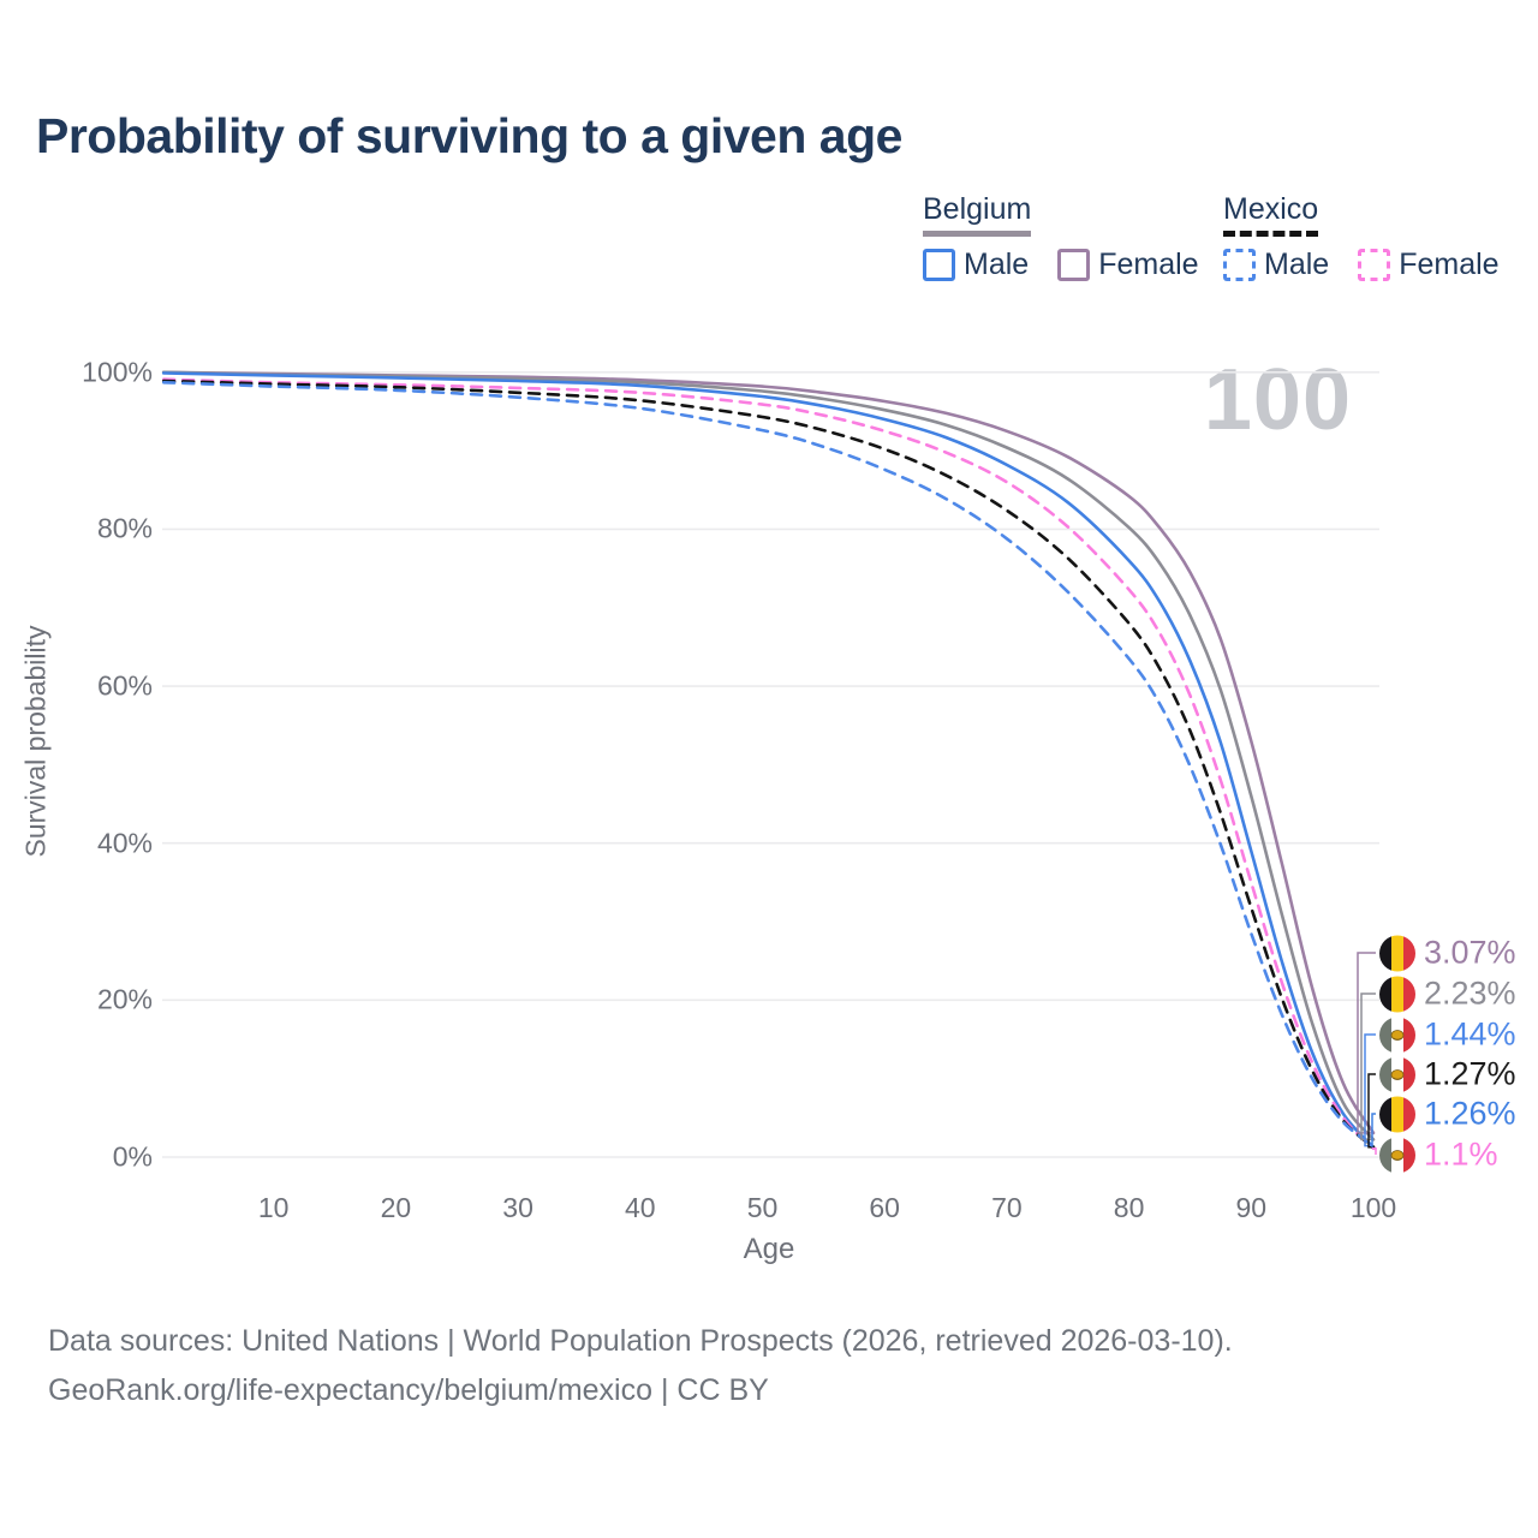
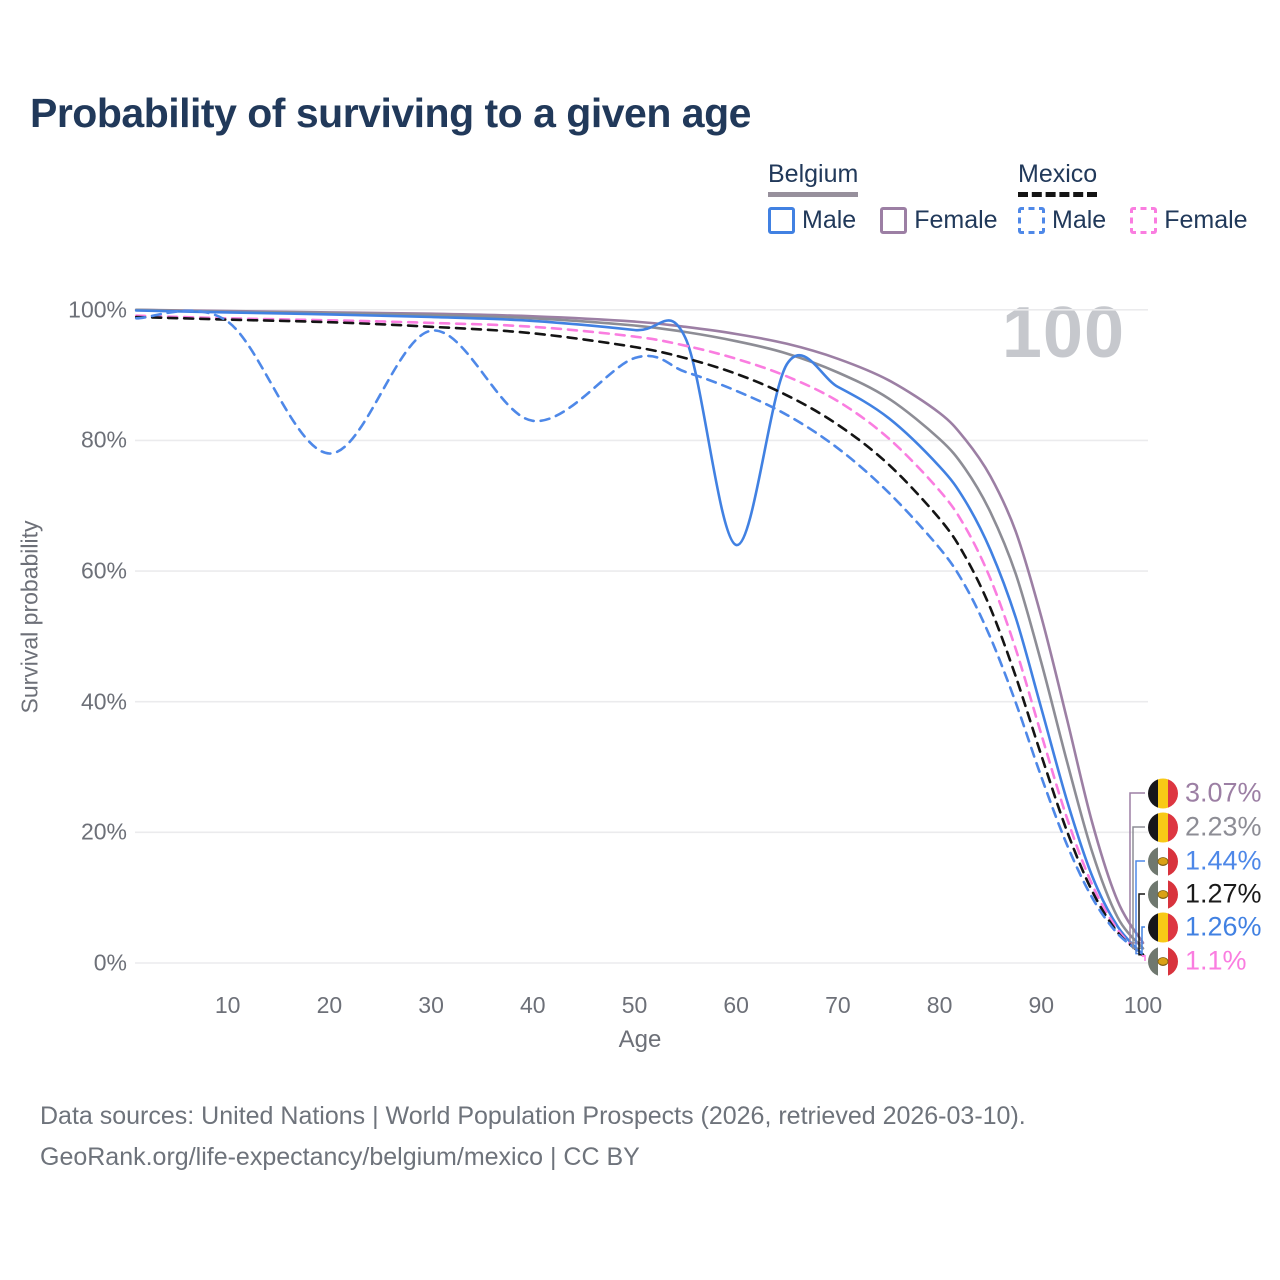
Mexico Male/20: 98% -> 78%
Mexico Male/40: 95% -> 83%
Belgium Male/60: 94% -> 64%
